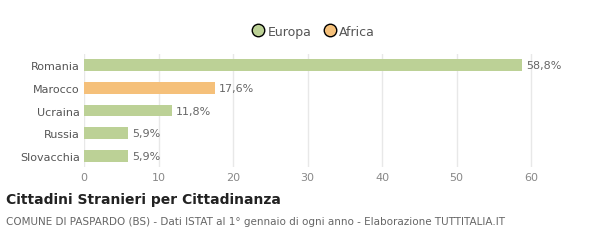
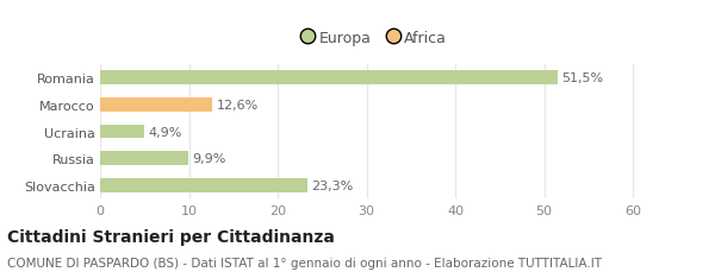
Romania: 58,8% -> 51,5%
Marocco: 17,6% -> 12,6%
Ucraina: 11,8% -> 4,9%
Russia: 5,9% -> 9,9%
Slovacchia: 5,9% -> 23,3%
